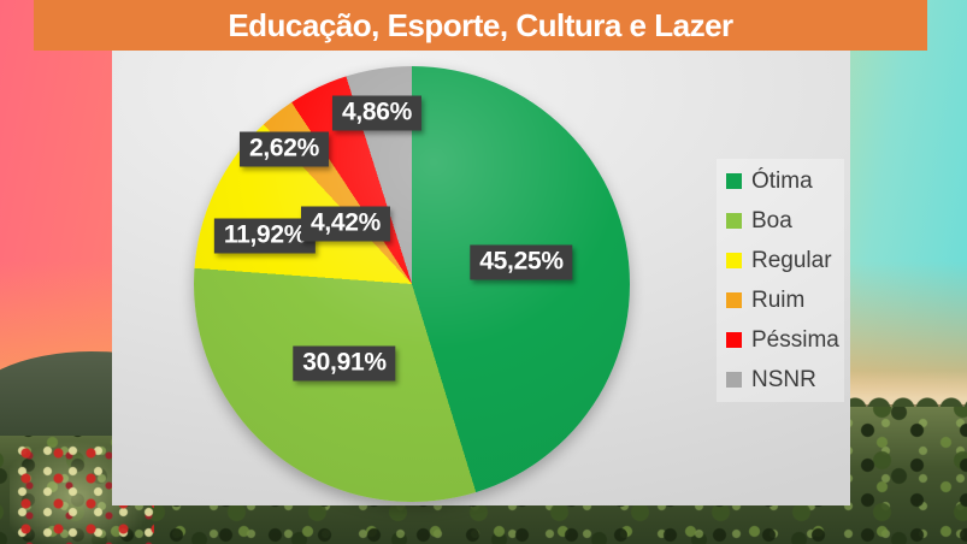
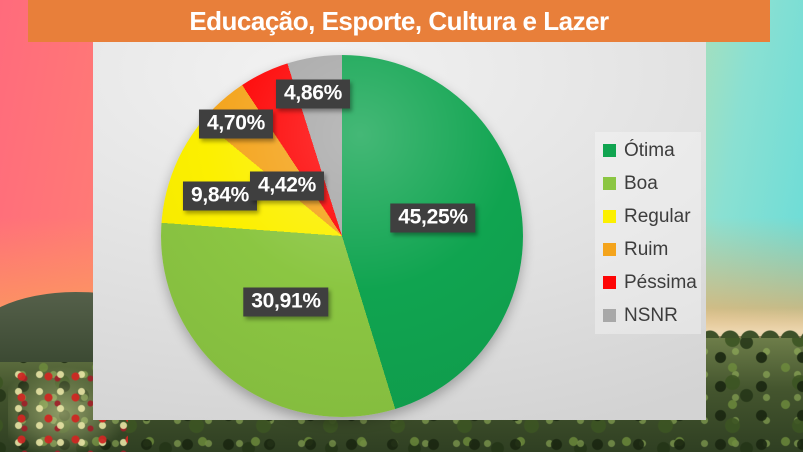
Regular: 11,92% -> 9,84%
Ruim: 2,62% -> 4,70%
